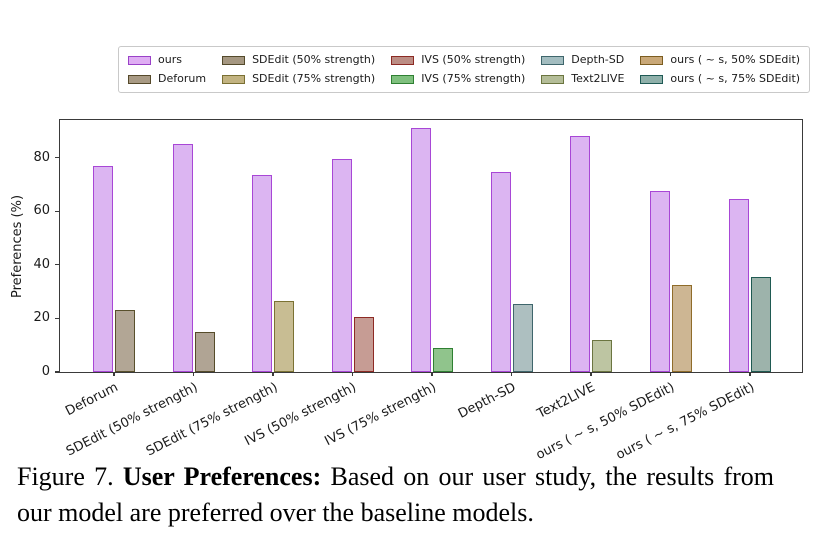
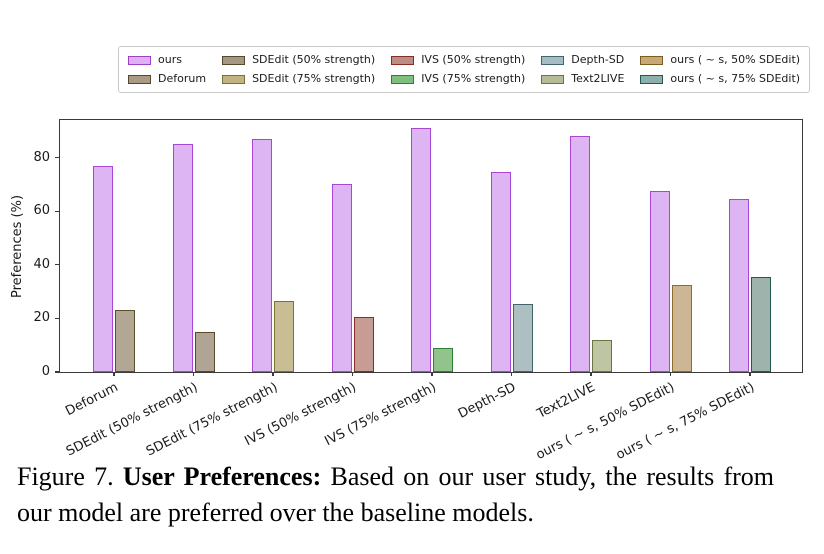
ours/SDEdit (75% strength): 74 -> 87
ours/IVS (50% strength): 80 -> 70
